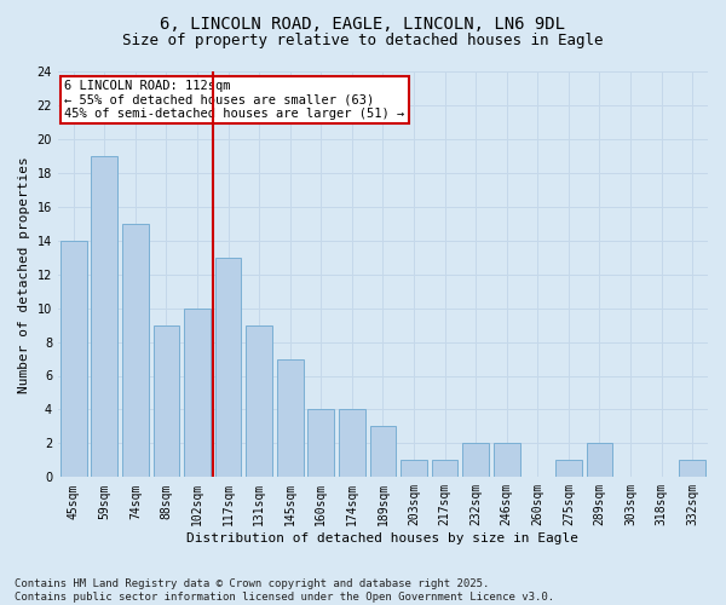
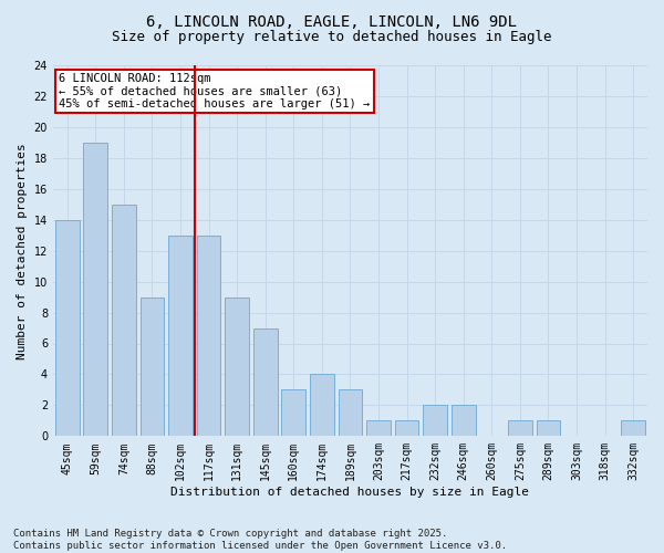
102sqm: 10 -> 13
160sqm: 4 -> 3
289sqm: 2 -> 1
